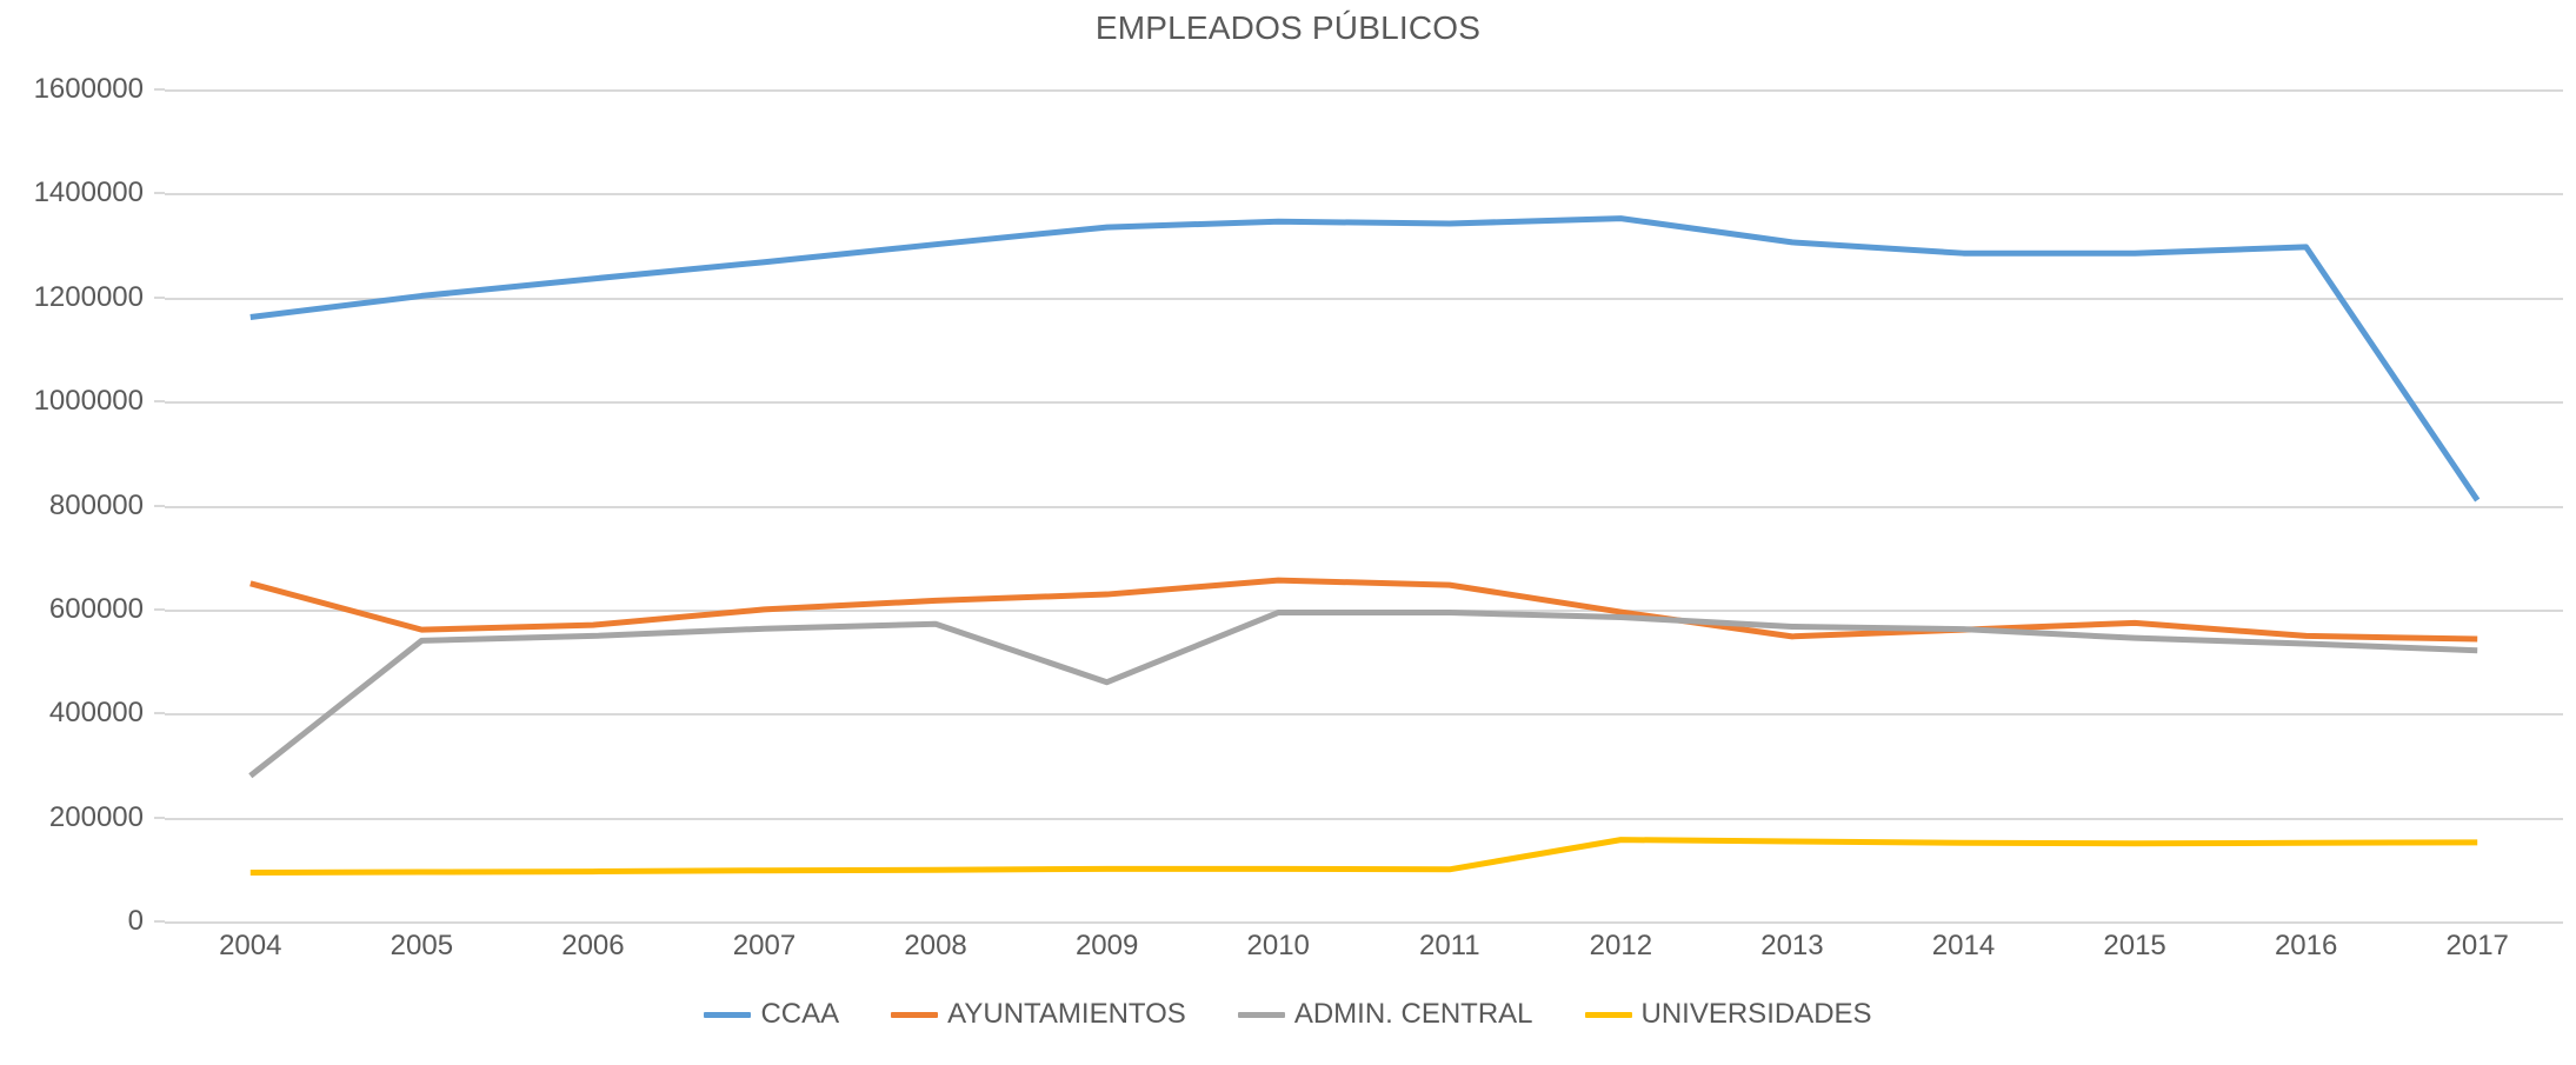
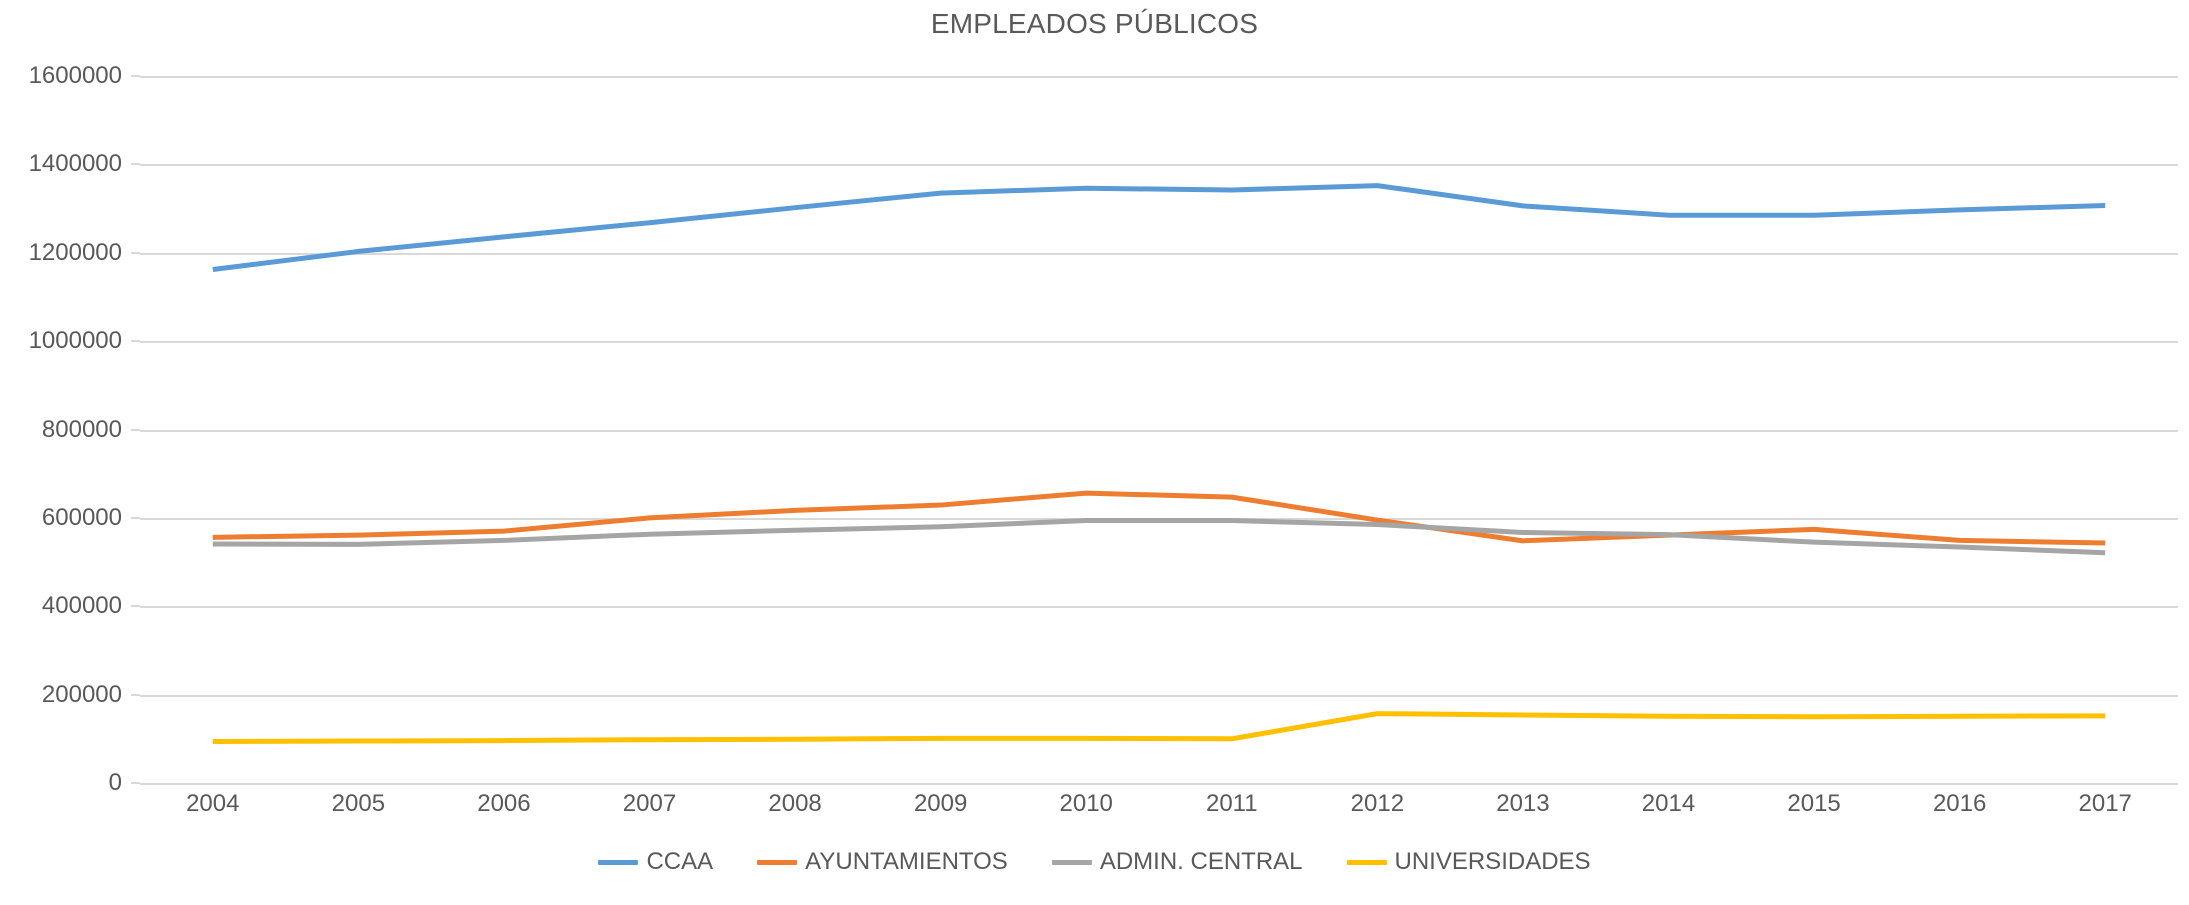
AYUNTAMIENTOS/2004: 650000 -> 560000
ADMIN. CENTRAL/2004: 280000 -> 540000
ADMIN. CENTRAL/2009: 460000 -> 580000
CCAA/2017: 810000 -> 1310000
